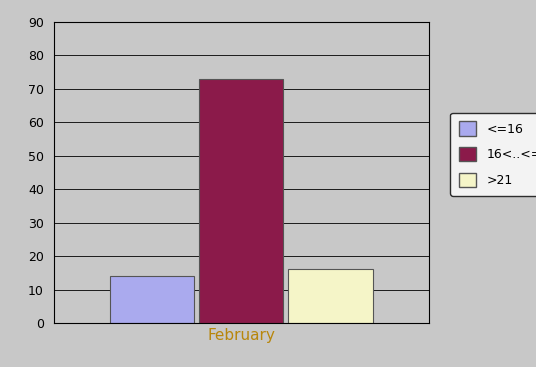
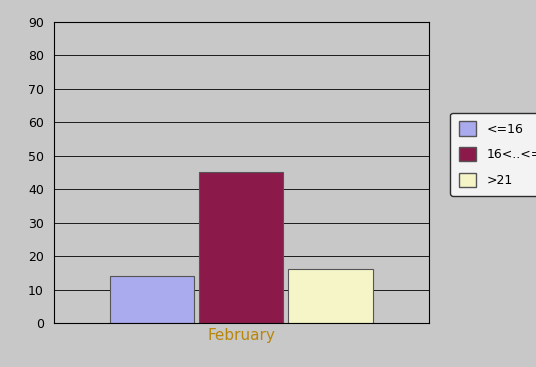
February: 73 -> 45
